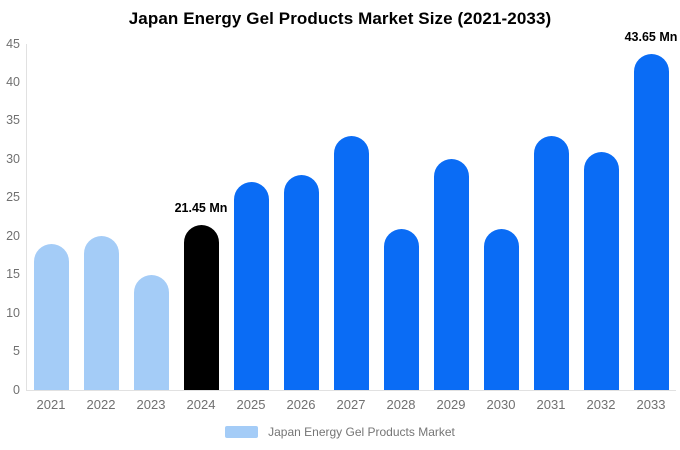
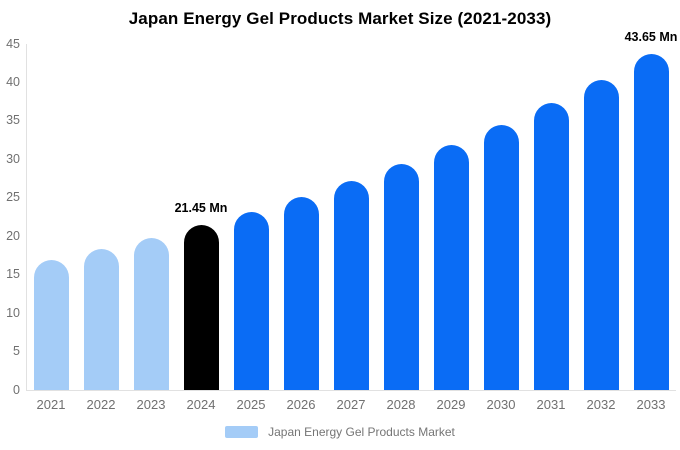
2021: 19 -> 17
2022: 20 -> 18
2023: 15 -> 20
2025: 27 -> 23
2026: 28 -> 25
2027: 33 -> 27
2028: 21 -> 29
2029: 30 -> 32
2030: 21 -> 34
2031: 33 -> 37
2032: 31 -> 40
